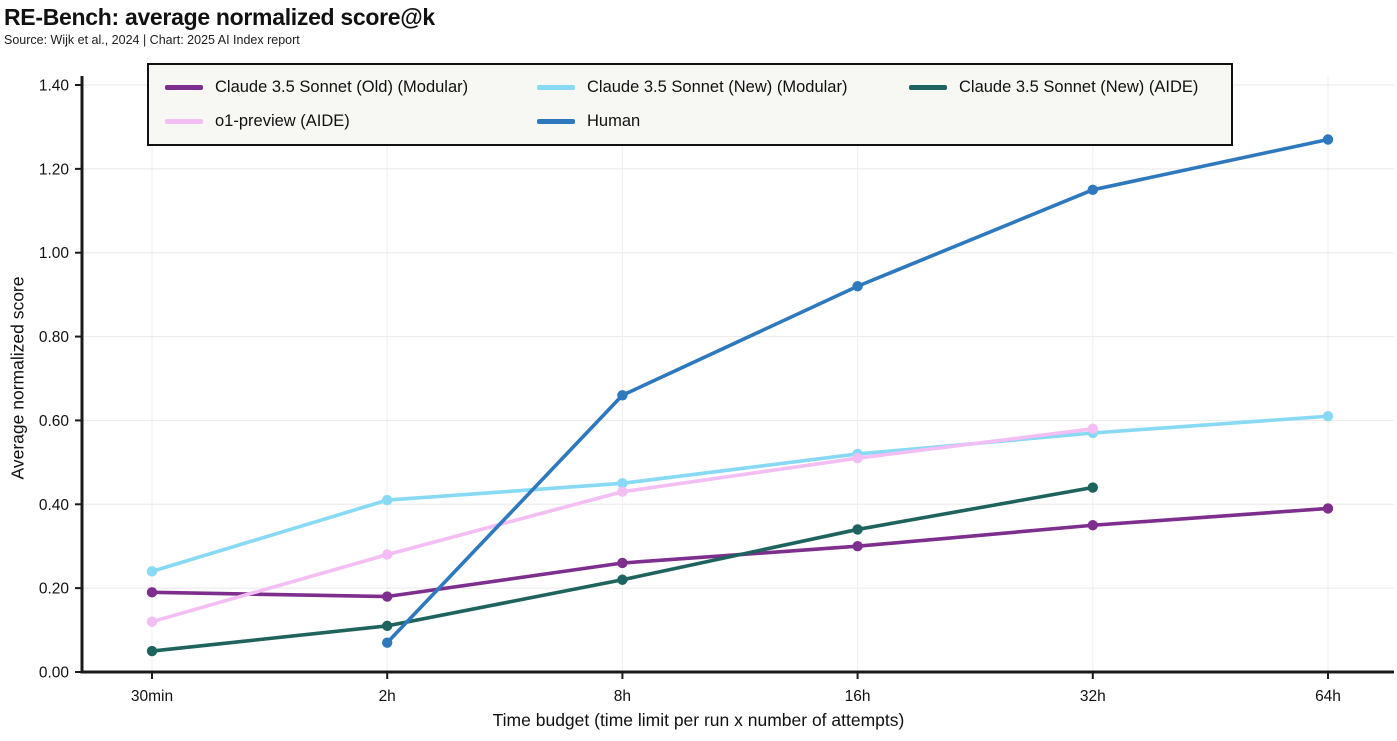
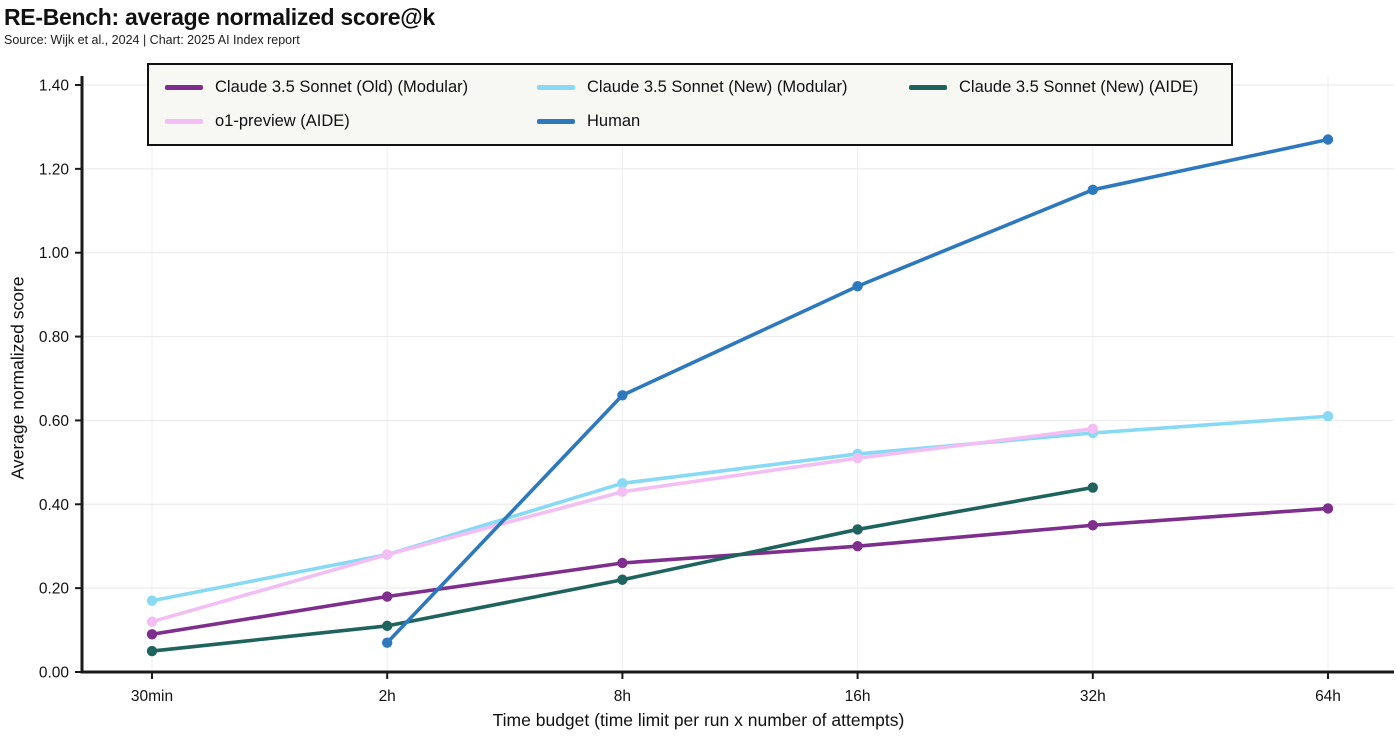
Claude 3.5 Sonnet (Old) (Modular)/30min: 0.19 -> 0.09
Claude 3.5 Sonnet (New) (Modular)/30min: 0.24 -> 0.17
Claude 3.5 Sonnet (New) (Modular)/2h: 0.41 -> 0.28
